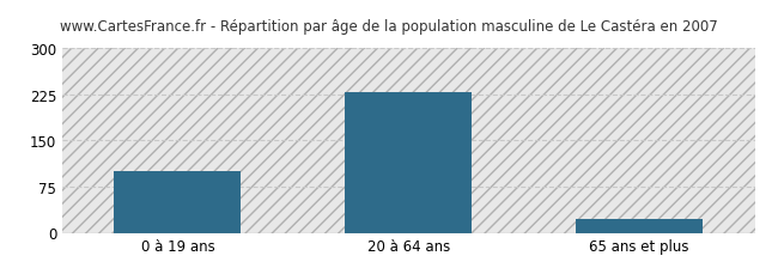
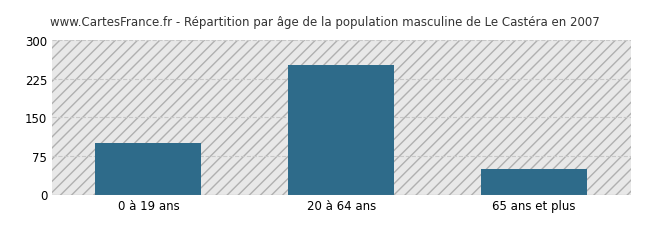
20 à 64 ans: 228 -> 252
65 ans et plus: 22 -> 50
